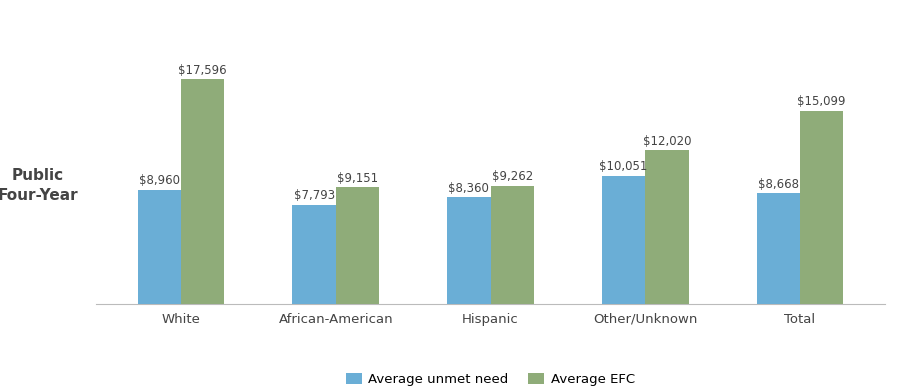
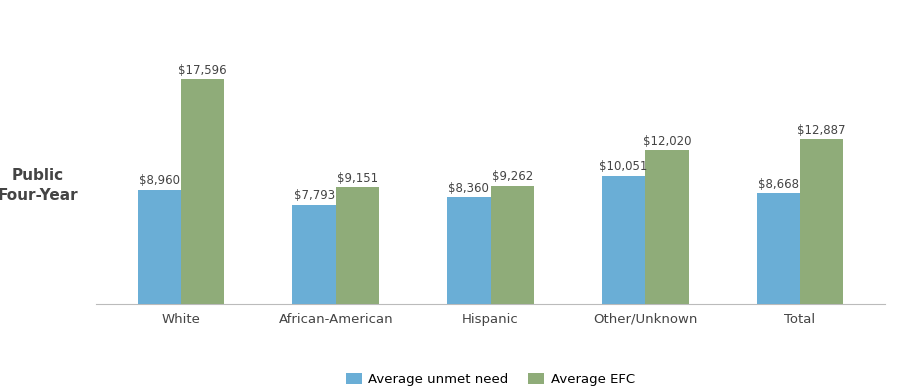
Average EFC/Total: $15,099 -> $12,887
